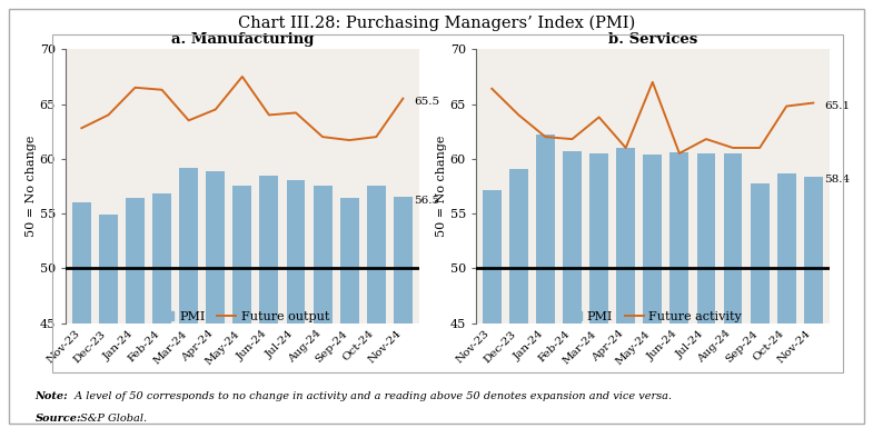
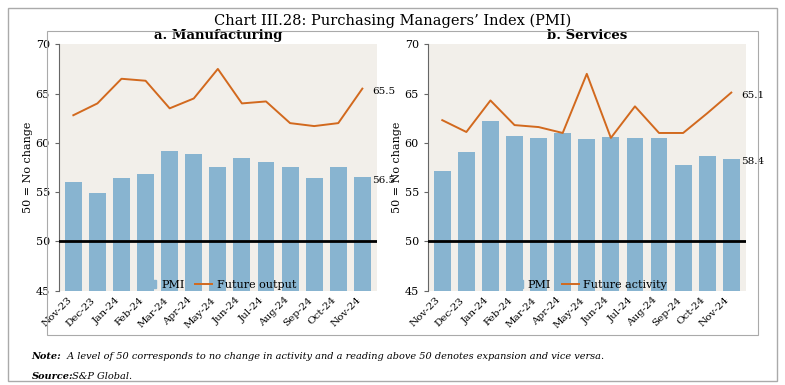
b. Services/Future activity/Nov-23: 66.4 -> 62.3
b. Services/Future activity/Dec-23: 64.0 -> 61.1
b. Services/Future activity/Jan-24: 62.0 -> 64.3
b. Services/Future activity/Mar-24: 63.8 -> 61.6
b. Services/Future activity/Jul-24: 61.8 -> 63.7
b. Services/Future activity/Oct-24: 64.8 -> 63.0
